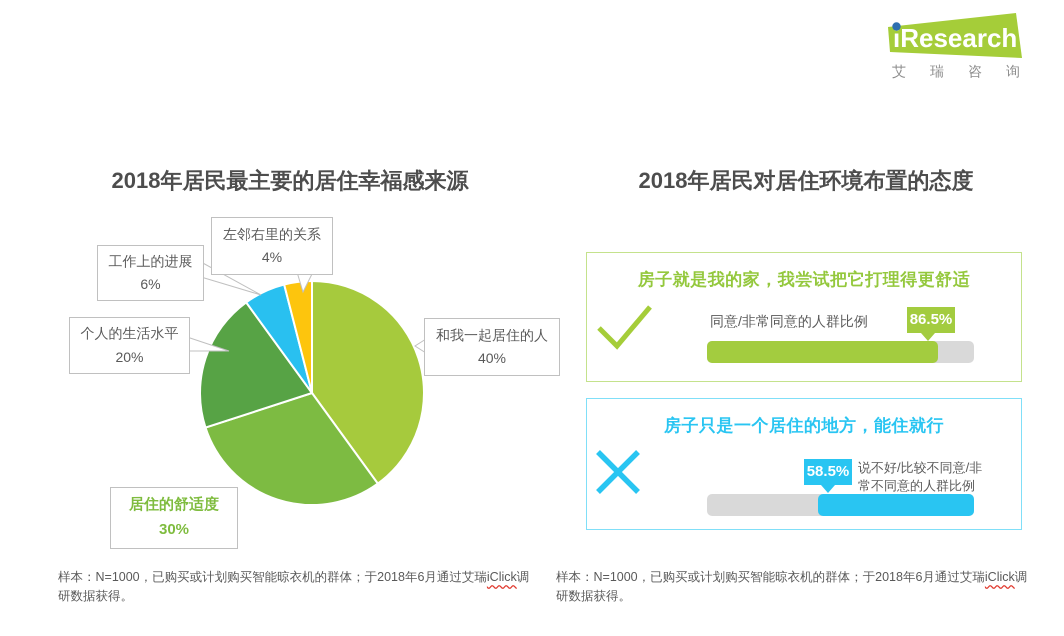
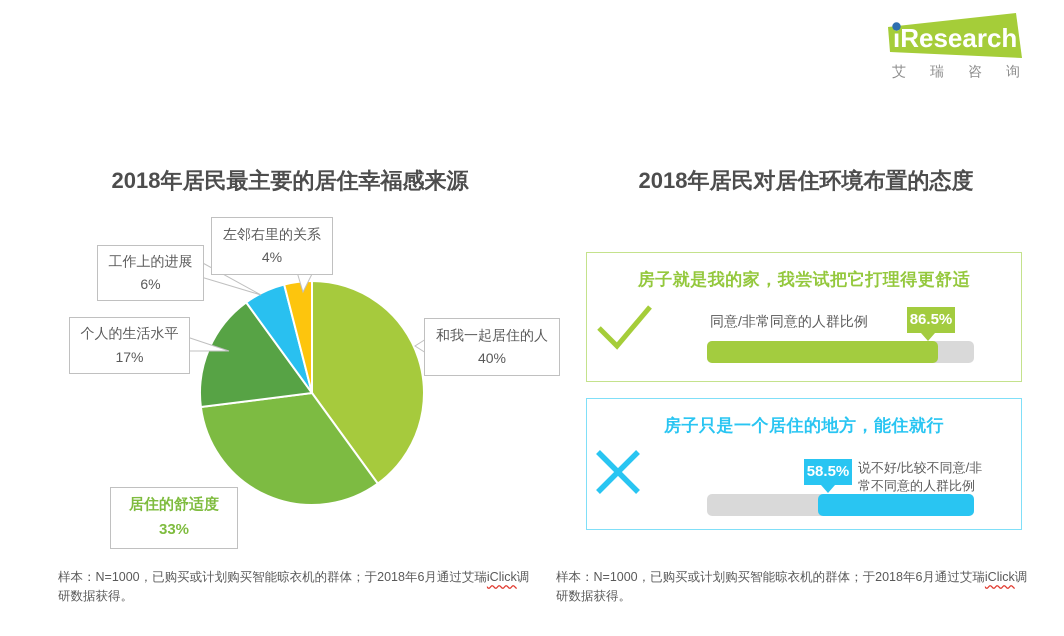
2018年居民最主要的居住幸福感来源/居住的舒适度: 30% -> 33%
2018年居民最主要的居住幸福感来源/个人的生活水平: 20% -> 17%
